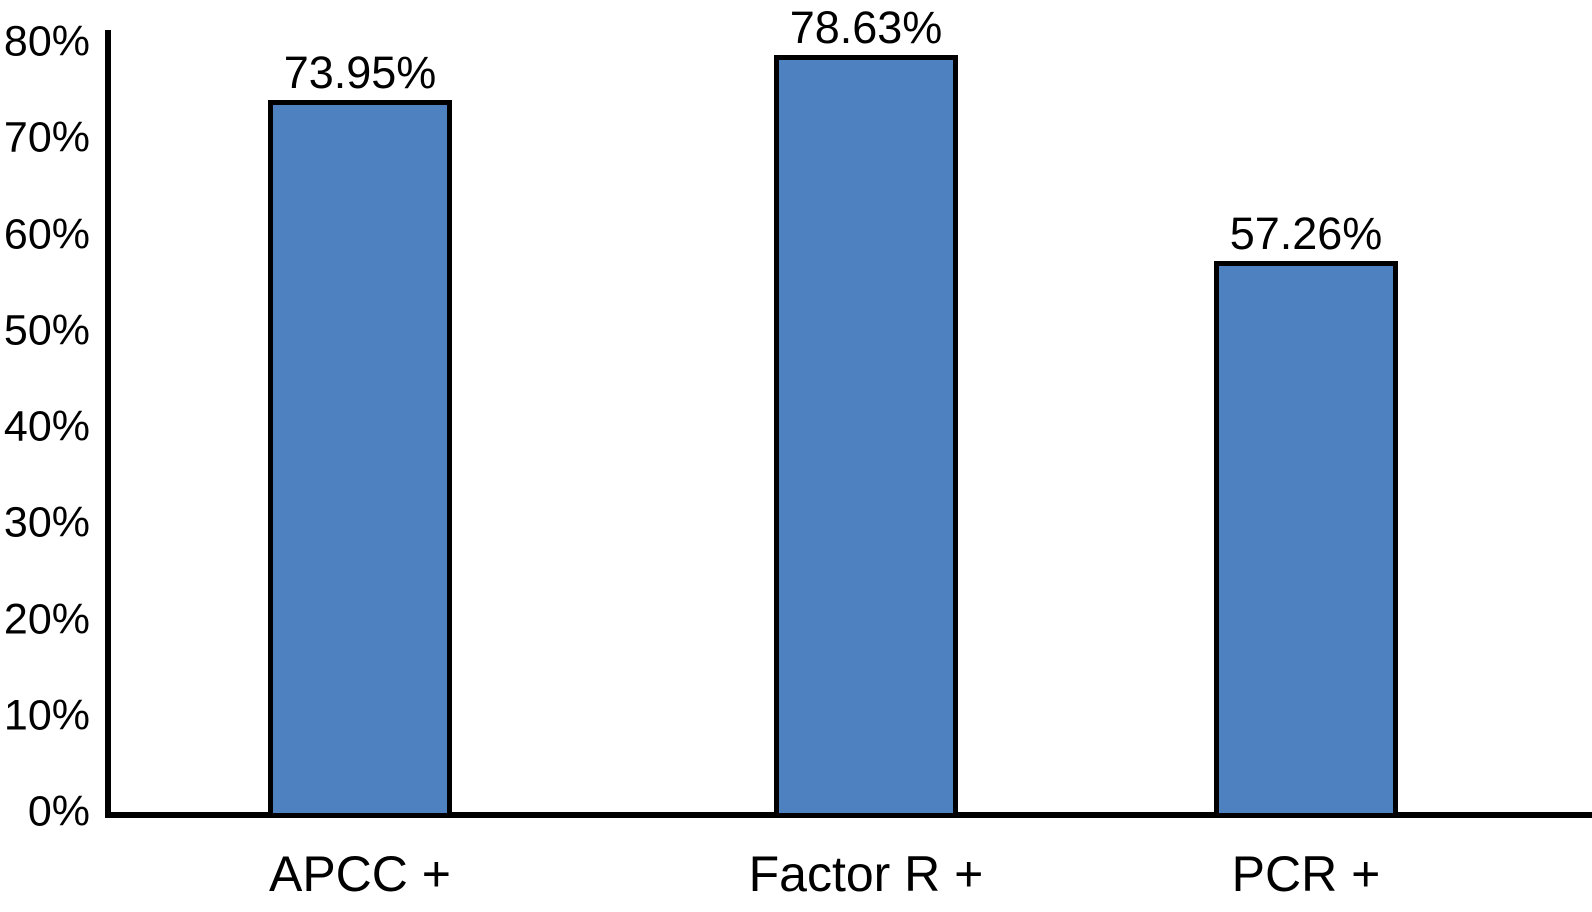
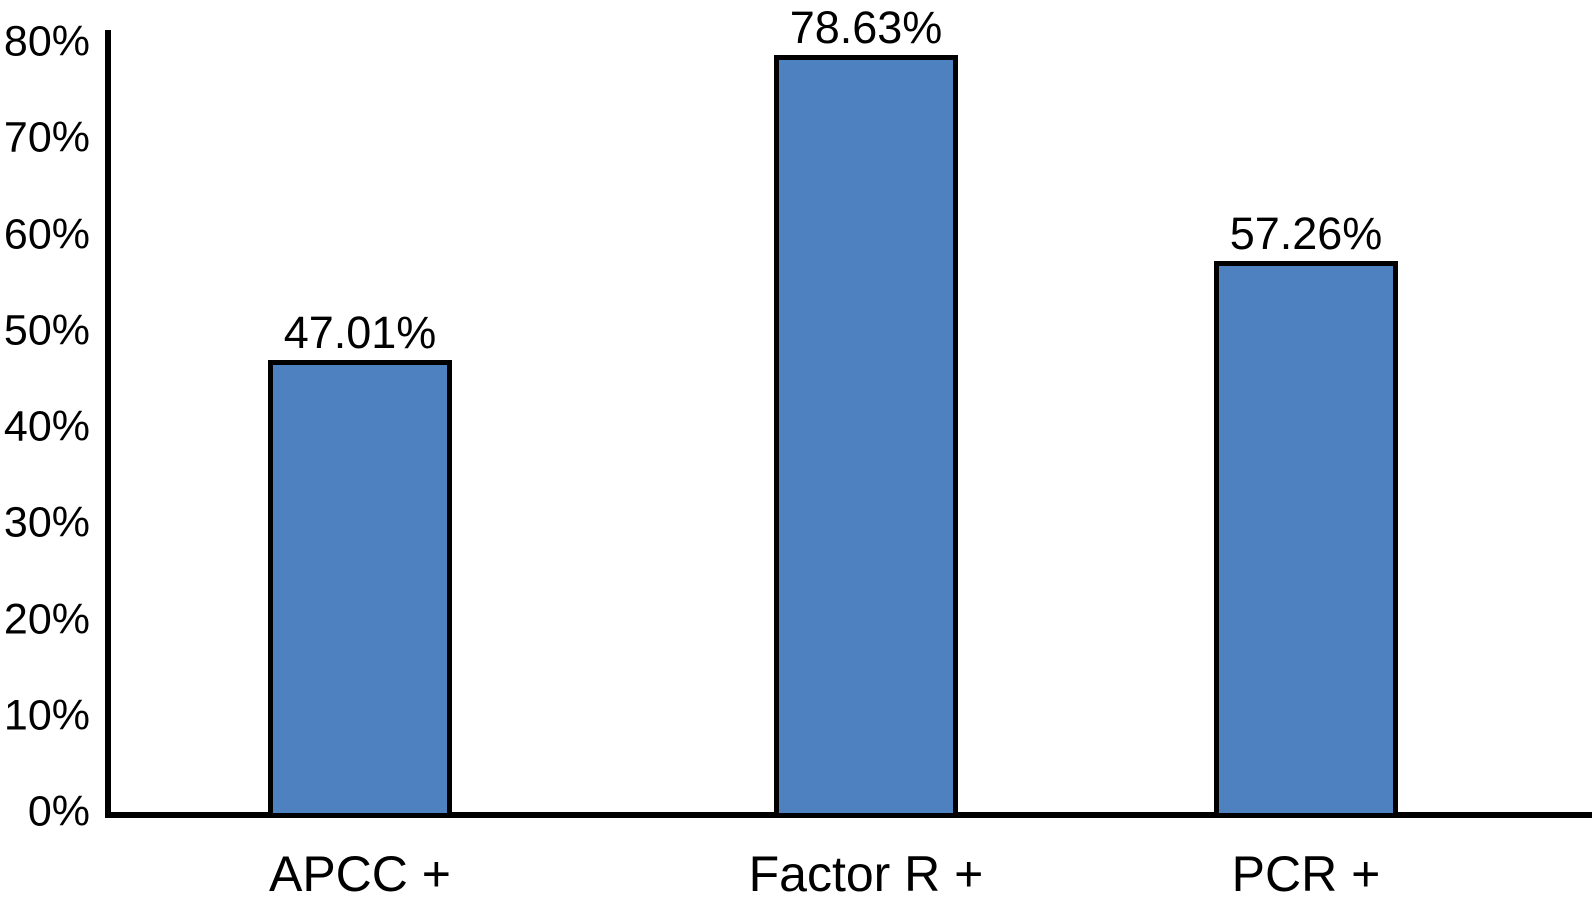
APCC +: 73.95% -> 47.01%
